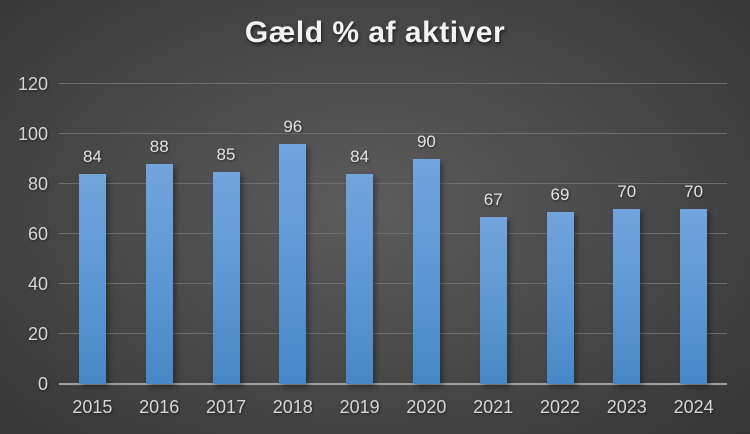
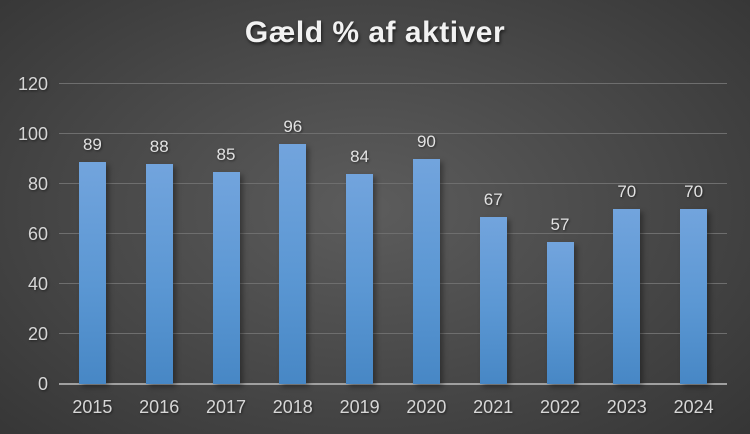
2015: 84 -> 89
2022: 69 -> 57
